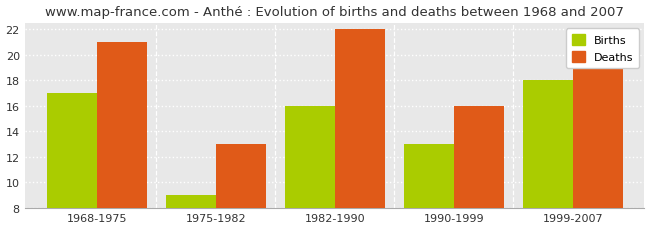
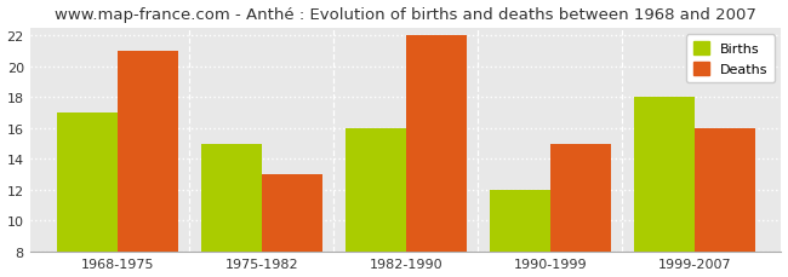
Births/1975-1982: 9 -> 15
Births/1990-1999: 13 -> 12
Deaths/1990-1999: 16 -> 15
Deaths/1999-2007: 19 -> 16
